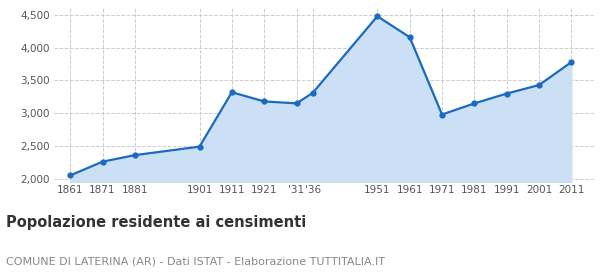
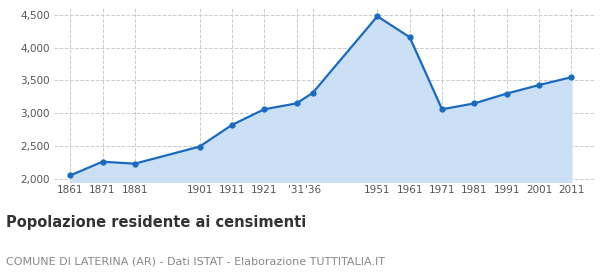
1881: 2,360 -> 2,230
1911: 3,320 -> 2,820
1921: 3,180 -> 3,060
1971: 2,980 -> 3,060
2011: 3,780 -> 3,550
